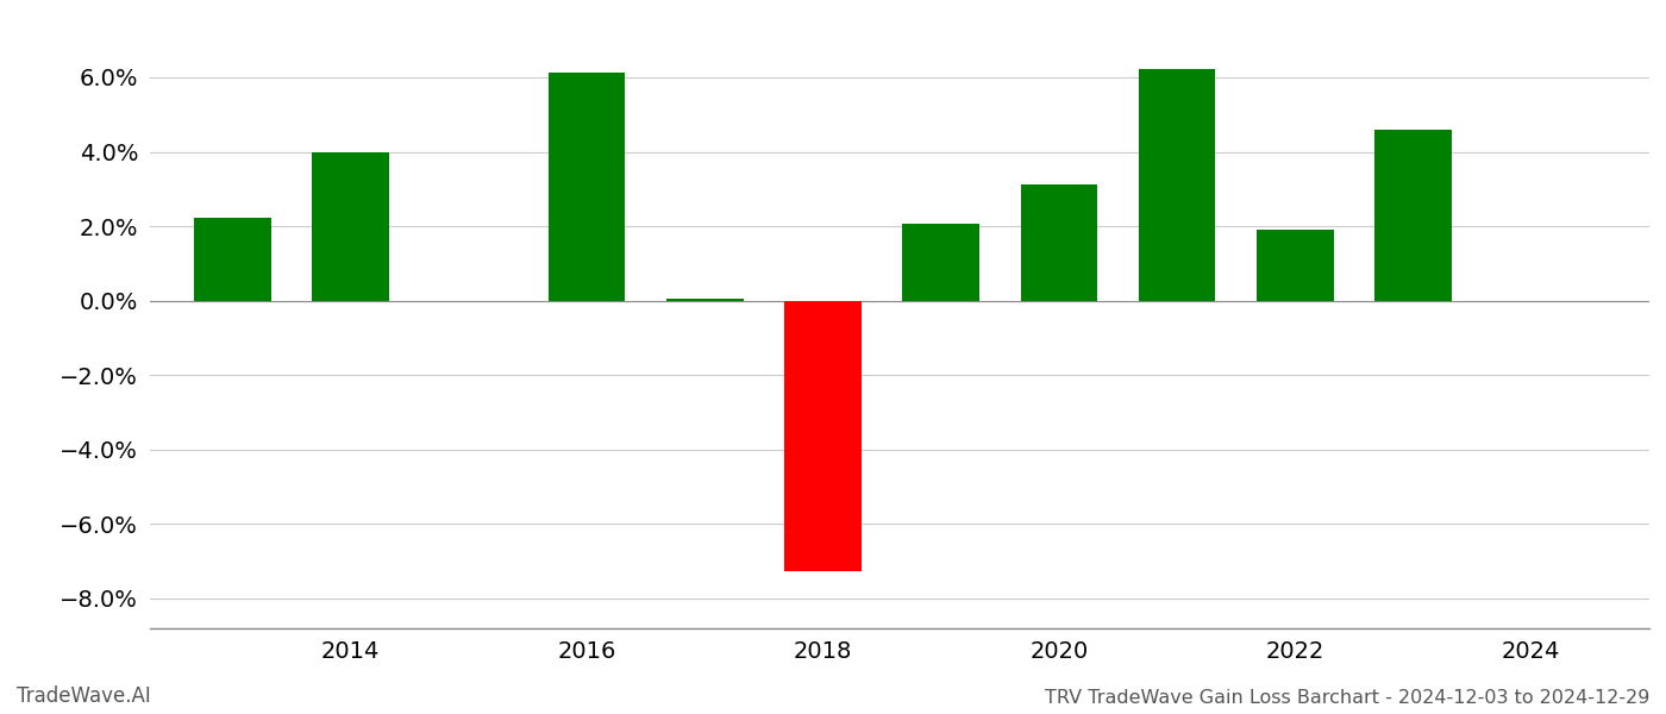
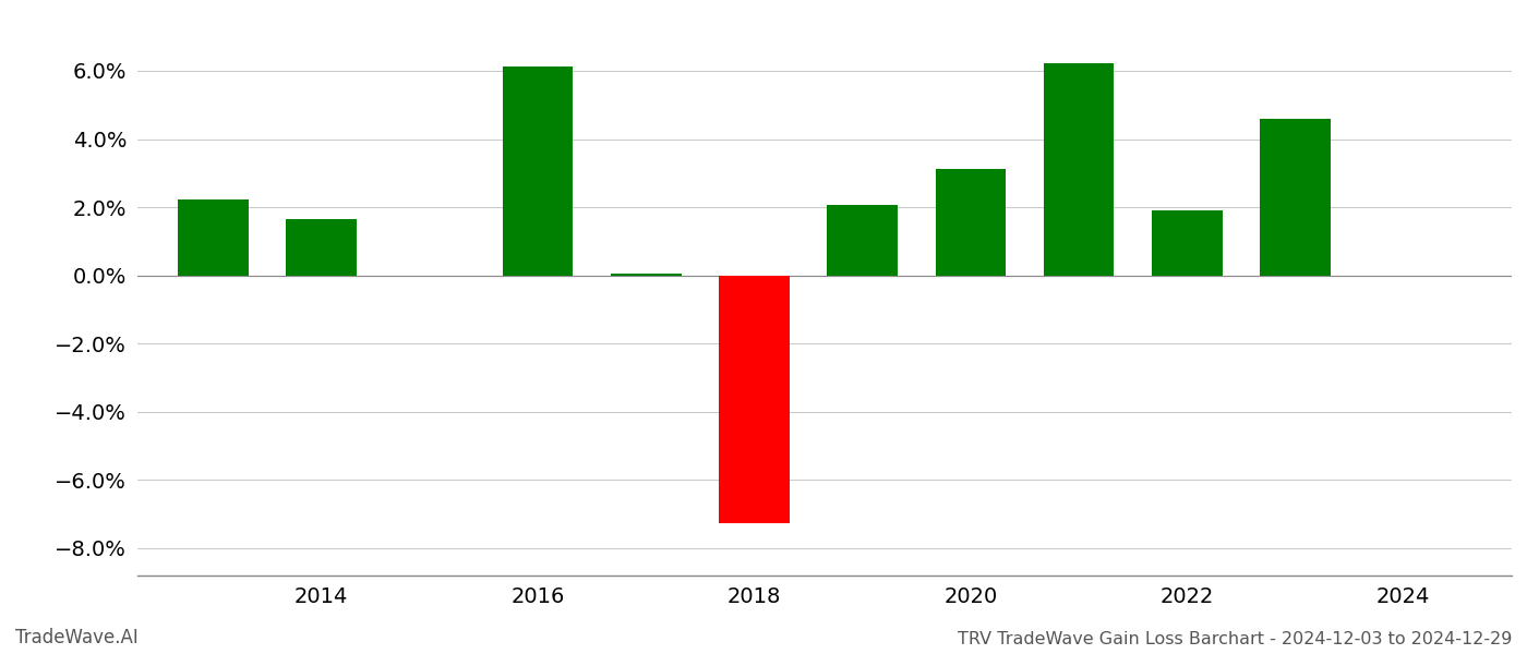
2014: 3.98% -> 1.65%
